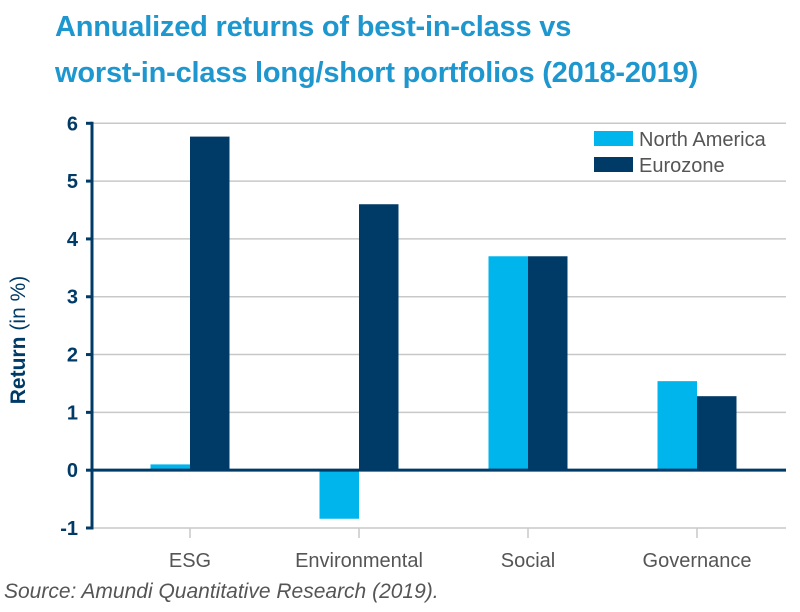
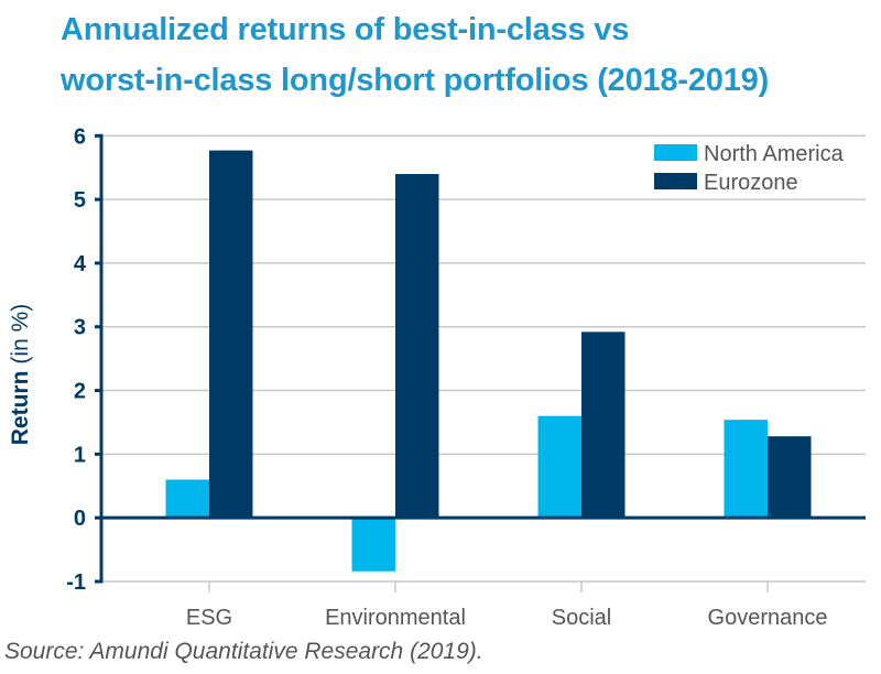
North America/ESG: 0.1 -> 0.6
Eurozone/Environmental: 4.6 -> 5.4
North America/Social: 3.7 -> 1.6
Eurozone/Social: 3.7 -> 2.9
